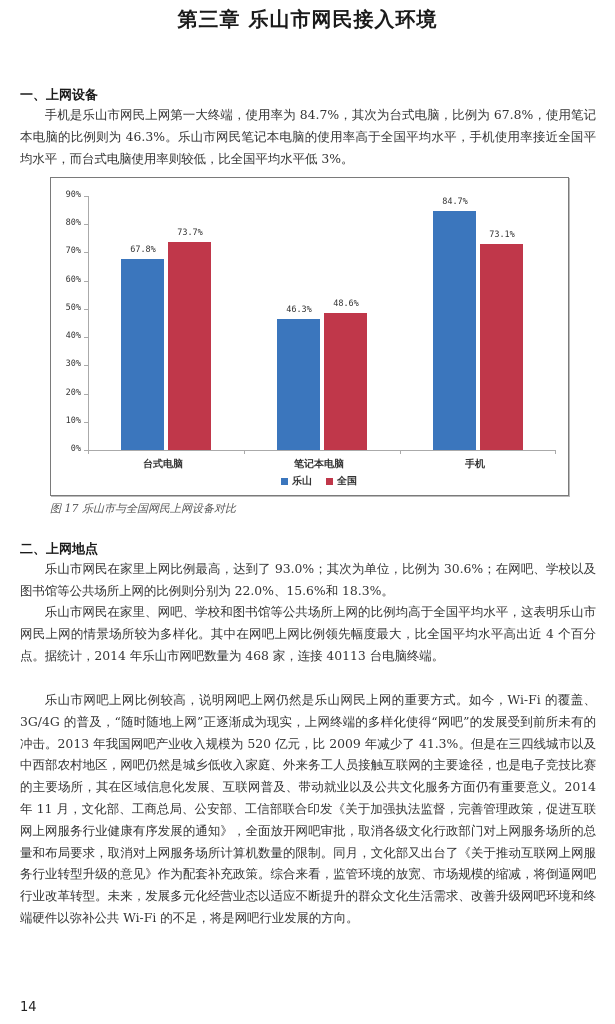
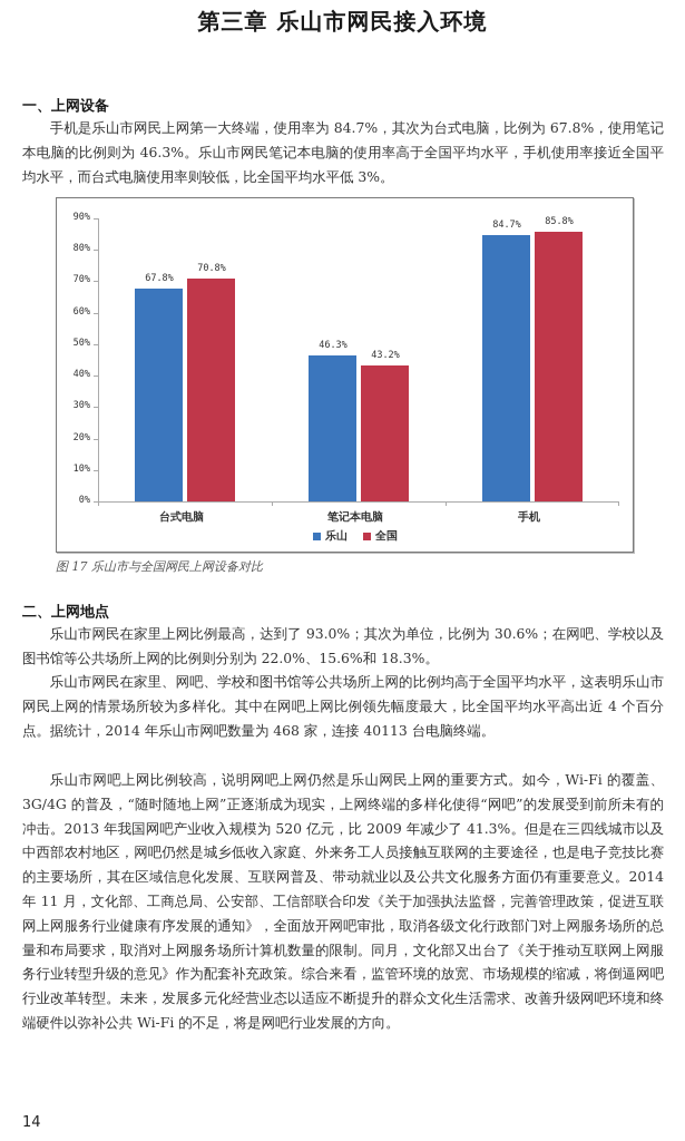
全国/台式电脑: 73.7% -> 70.8%
全国/笔记本电脑: 48.6% -> 43.2%
全国/手机: 73.1% -> 85.8%
